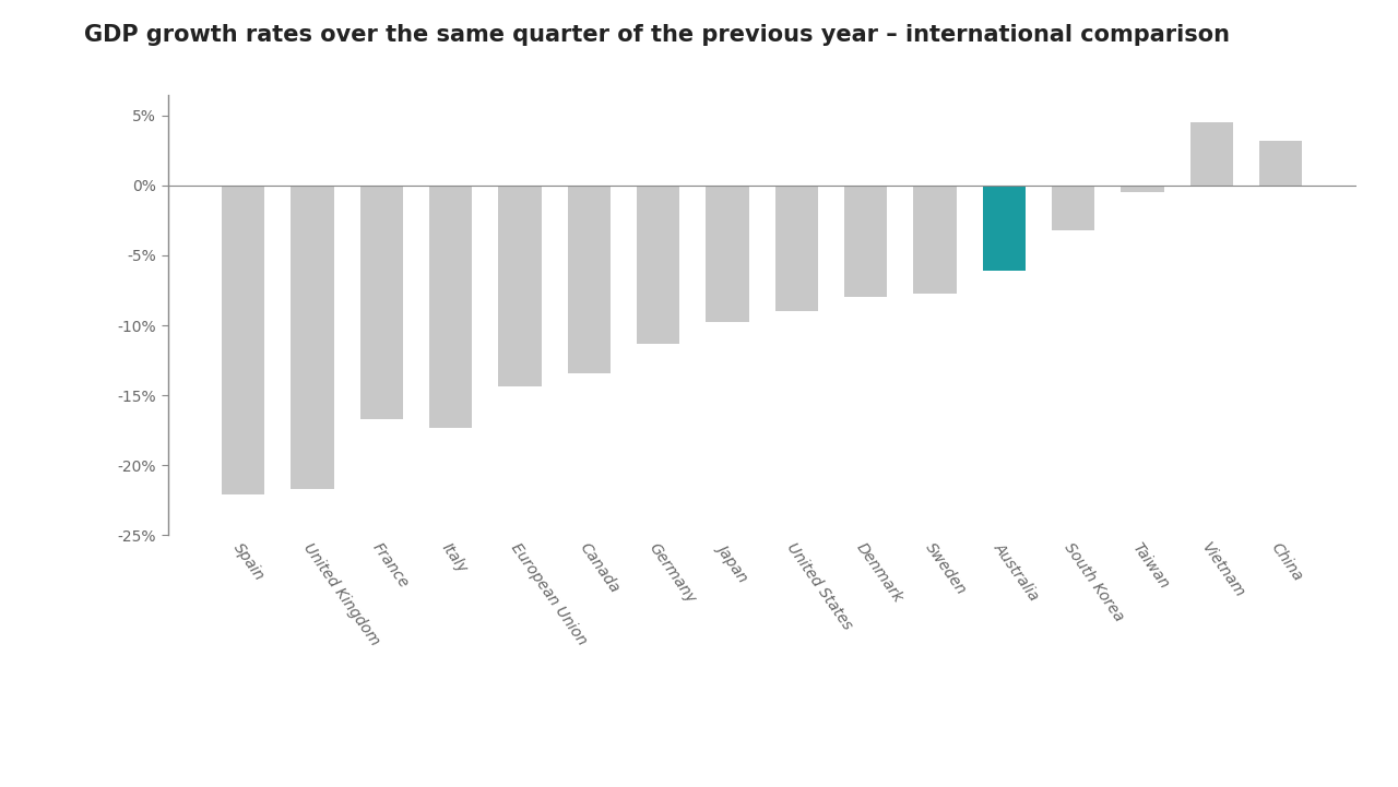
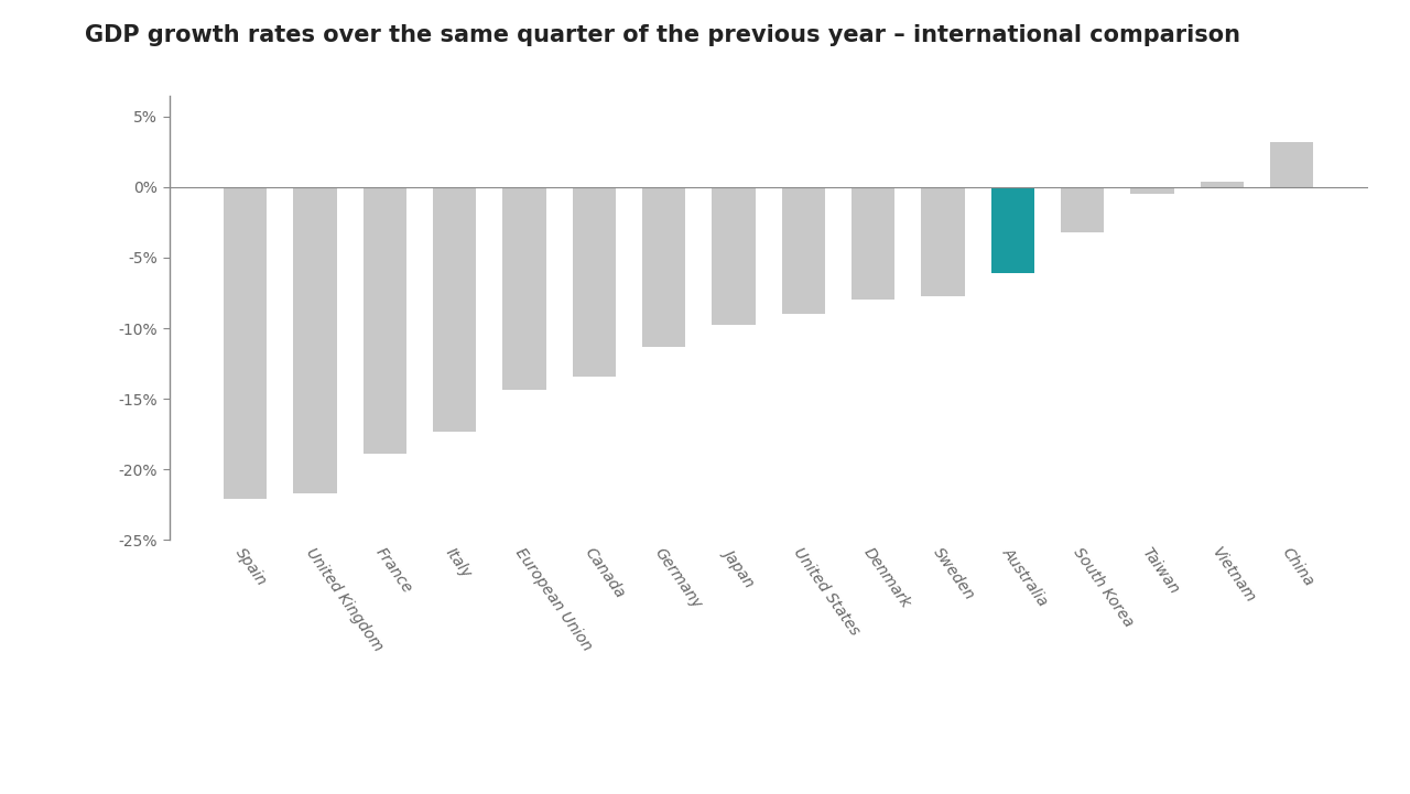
France: -16.7% -> -18.9%
Vietnam: 4.5% -> 0.4%
